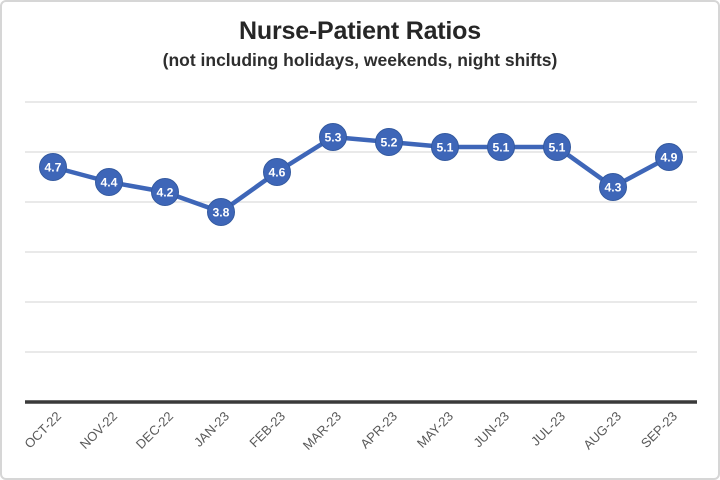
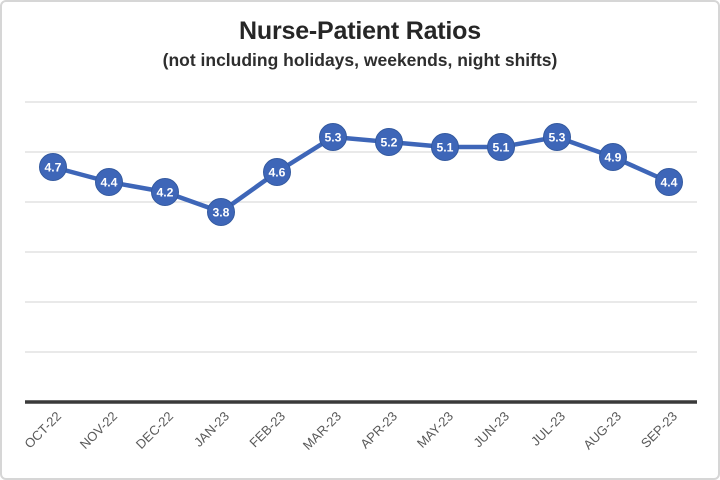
JUL-23: 5.1 -> 5.3
AUG-23: 4.3 -> 4.9
SEP-23: 4.9 -> 4.4
